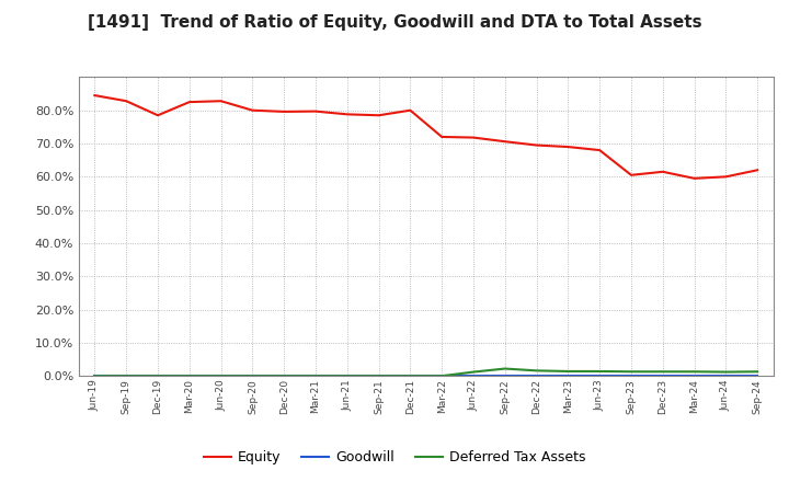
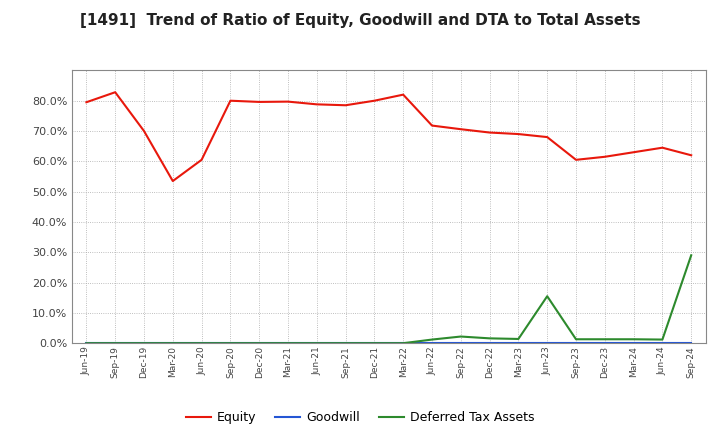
Equity/Jun-19: 84.5% -> 79.5%
Equity/Dec-19: 78.5% -> 70.0%
Equity/Mar-20: 82.5% -> 53.5%
Equity/Jun-20: 82.8% -> 60.5%
Equity/Mar-22: 72.0% -> 82.0%
Deferred Tax Assets/Jun-23: 1.4% -> 15.5%
Equity/Mar-24: 59.5% -> 63.0%
Equity/Jun-24: 60.0% -> 64.5%
Deferred Tax Assets/Sep-24: 1.3% -> 29.0%
